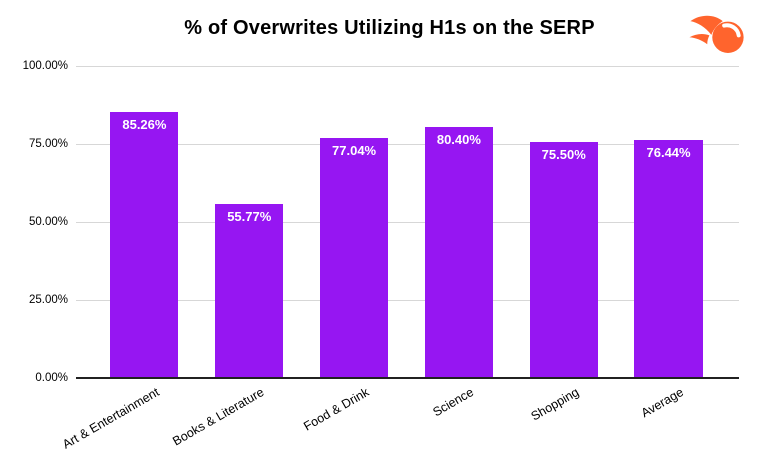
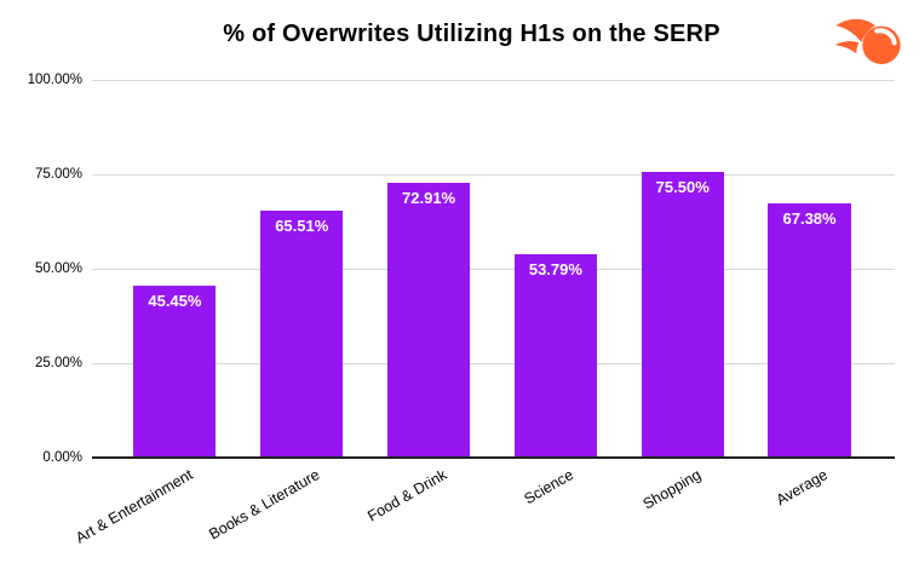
Art & Entertainment: 85.26% -> 45.45%
Books & Literature: 55.77% -> 65.51%
Food & Drink: 77.04% -> 72.91%
Science: 80.40% -> 53.79%
Average: 76.44% -> 67.38%
